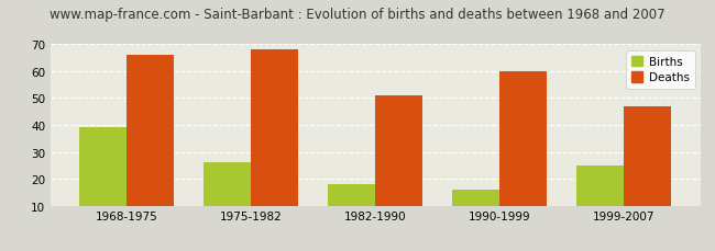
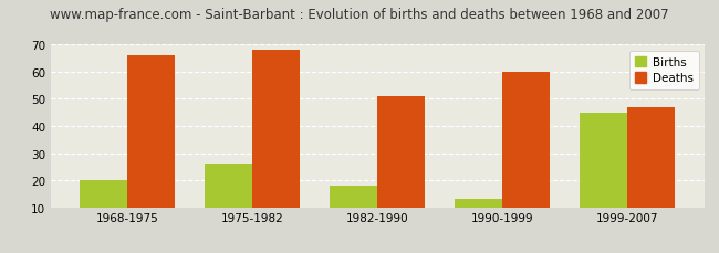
Births/1968-1975: 39 -> 20
Births/1990-1999: 16 -> 13
Births/1999-2007: 25 -> 45
